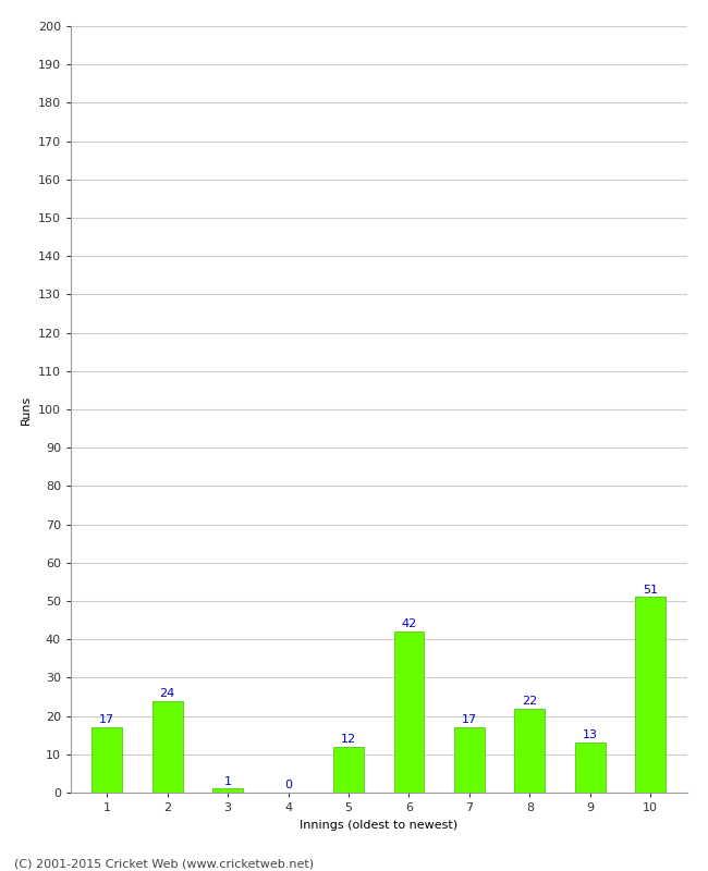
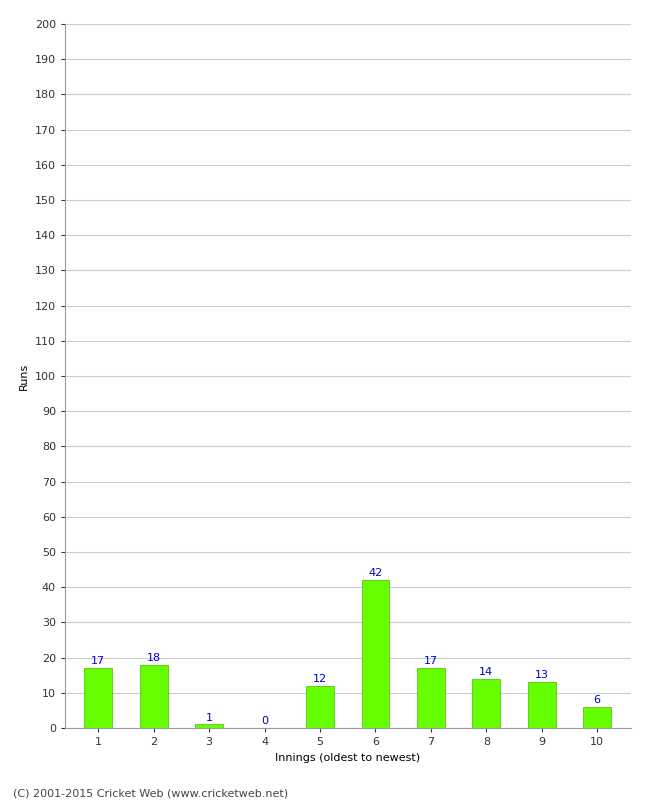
2: 24 -> 18
8: 22 -> 14
10: 51 -> 6
